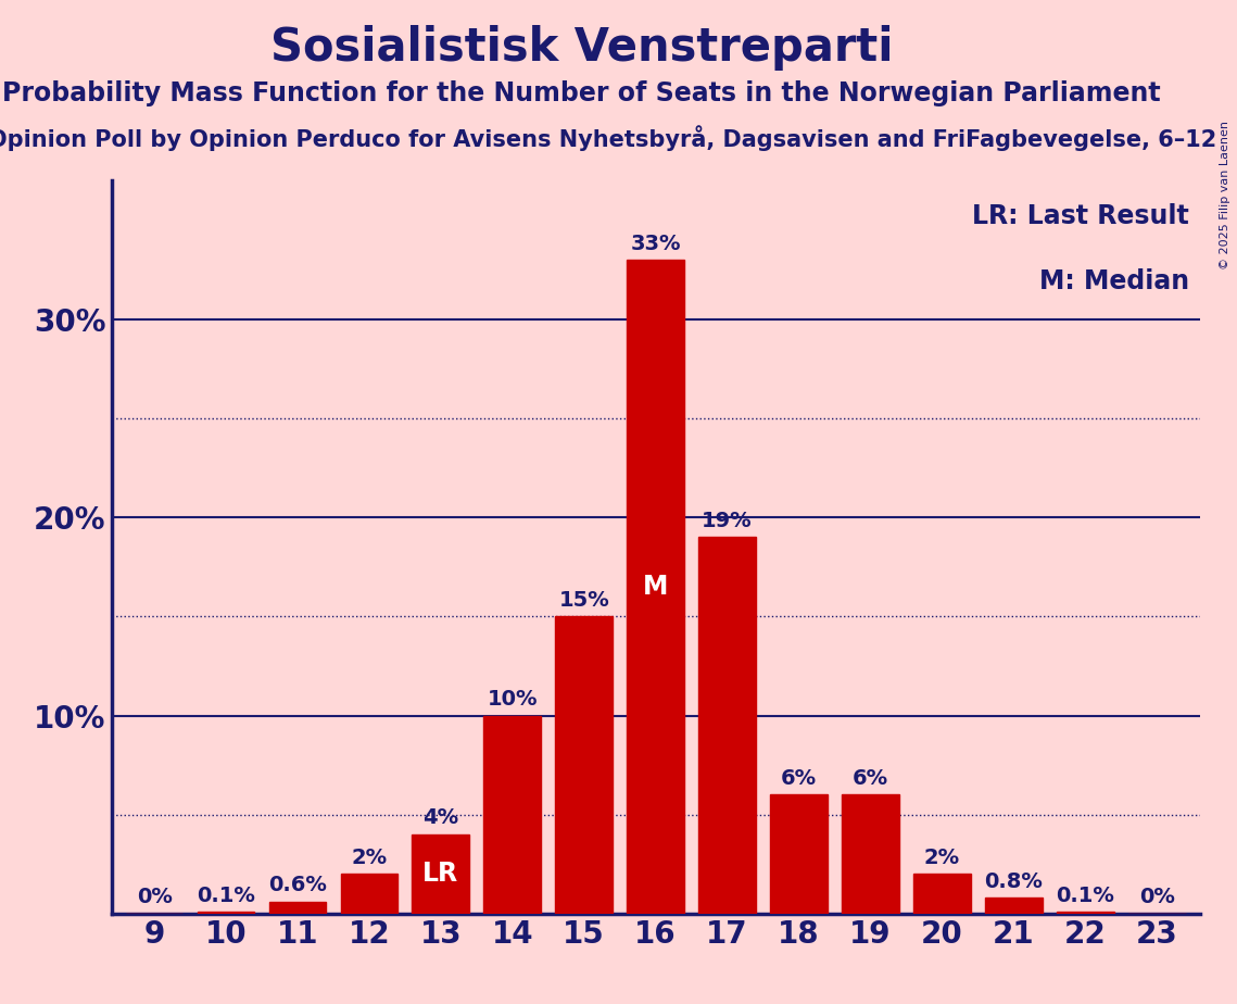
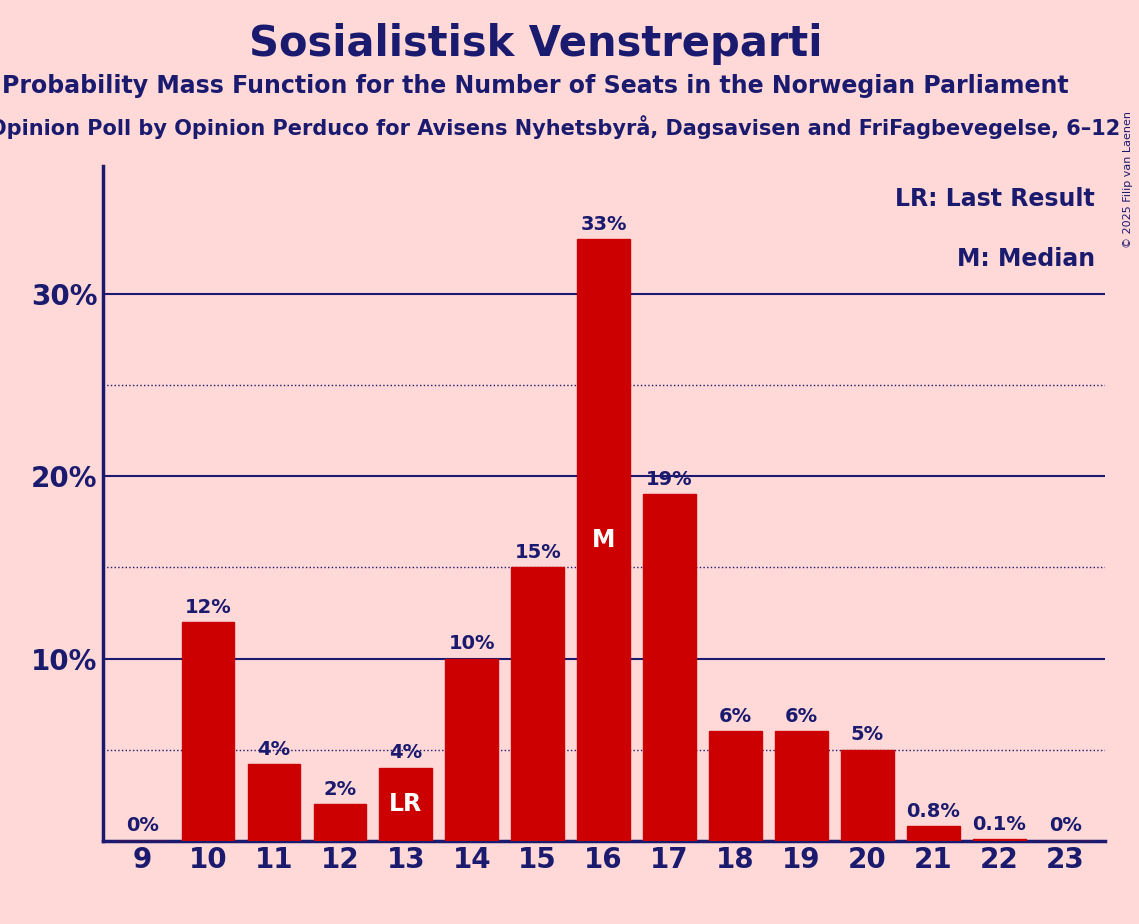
10: 0.1% -> 12%
11: 0.6% -> 4%
20: 2% -> 5%
